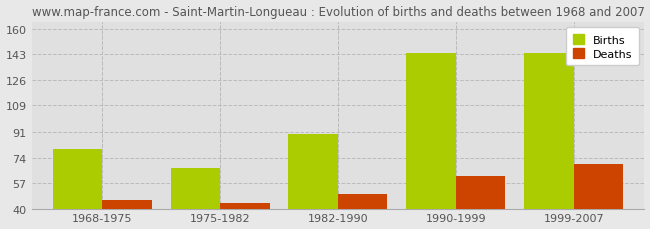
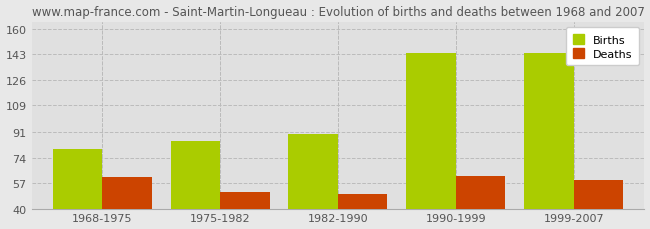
Deaths/1968-1975: 46 -> 61
Births/1975-1982: 67 -> 85
Deaths/1975-1982: 44 -> 51
Deaths/1999-2007: 70 -> 59
